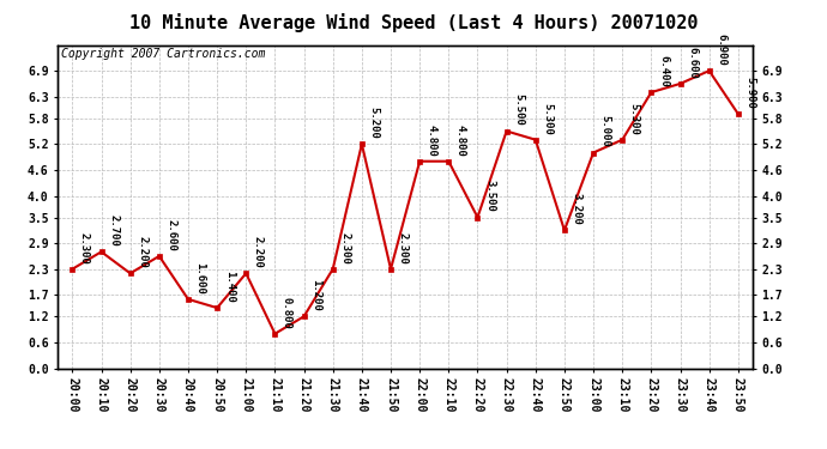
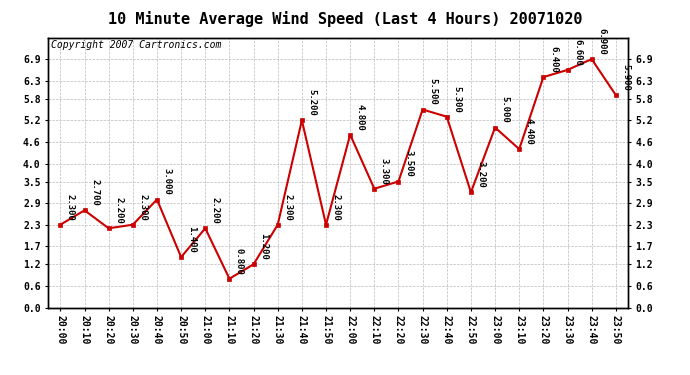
20:30: 2.600 -> 2.300
20:40: 1.600 -> 3.000
22:10: 4.800 -> 3.300
23:10: 5.300 -> 4.400
